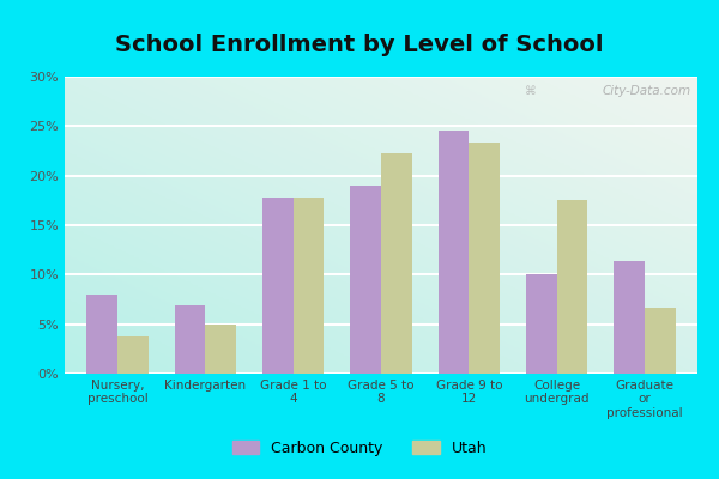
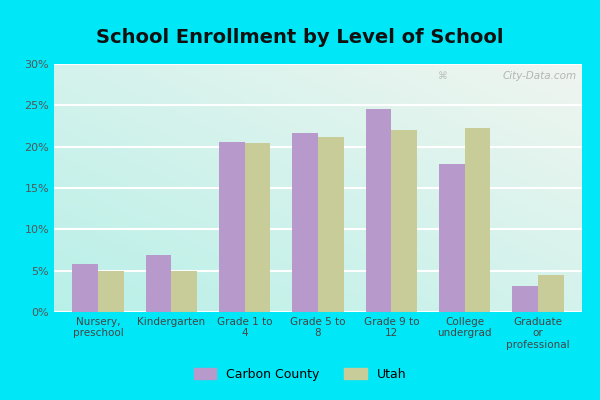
Carbon County/Nursery, preschool: 8.0% -> 5.8%
Utah/Nursery, preschool: 3.8% -> 5.0%
Carbon County/Grade 1 to 4: 17.8% -> 20.6%
Utah/Grade 1 to 4: 17.8% -> 20.4%
Carbon County/Grade 5 to 8: 19.0% -> 21.7%
Utah/Grade 5 to 8: 22.2% -> 21.2%
Utah/Grade 9 to 12: 23.4% -> 22.0%
Carbon County/College undergrad: 10.0% -> 17.9%
Utah/College undergrad: 17.6% -> 22.3%
Carbon County/Graduate or professional: 11.4% -> 3.2%
Utah/Graduate or professional: 6.6% -> 4.5%
